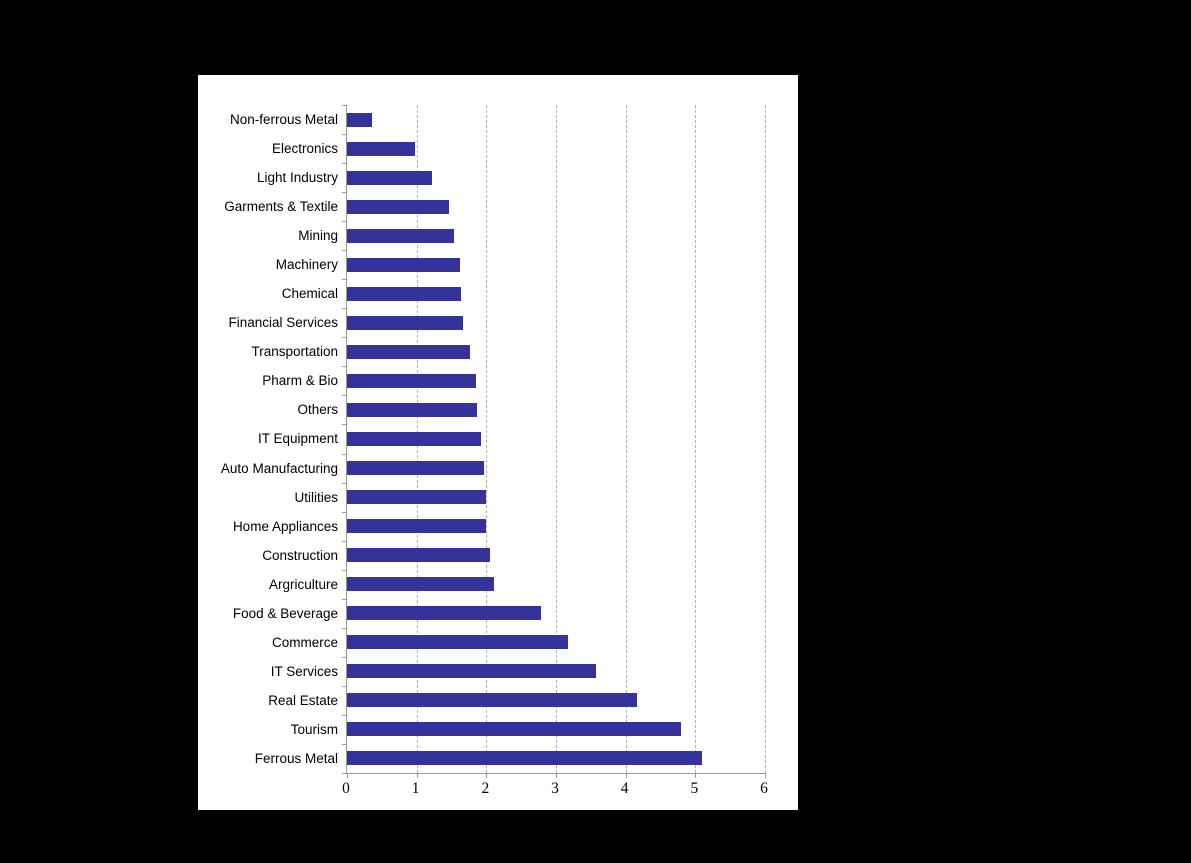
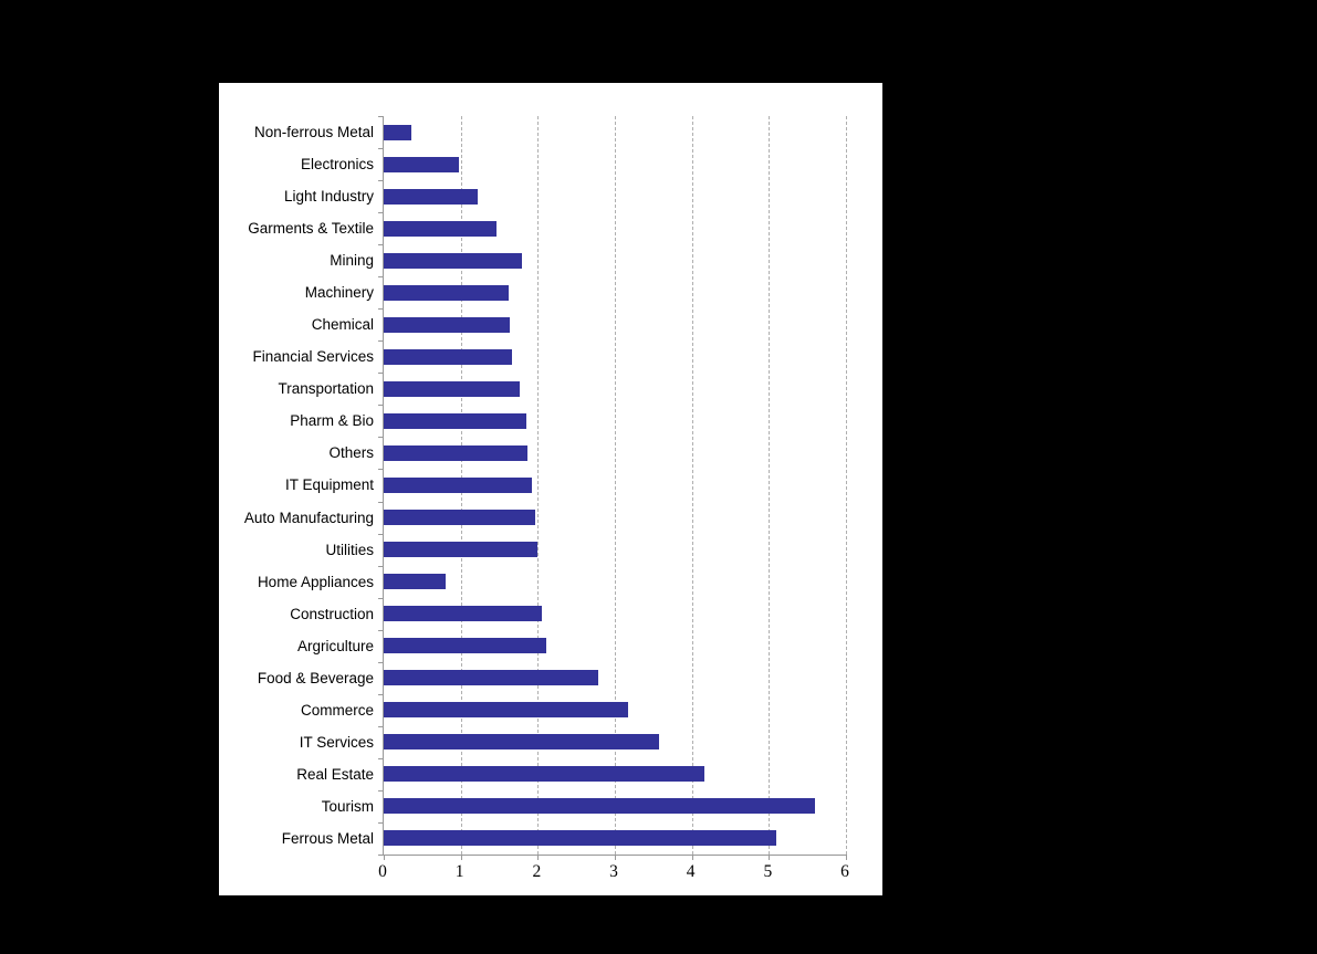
Mining: 1.5 -> 1.8
Home Appliances: 2.0 -> 0.8
Tourism: 4.8 -> 5.6
